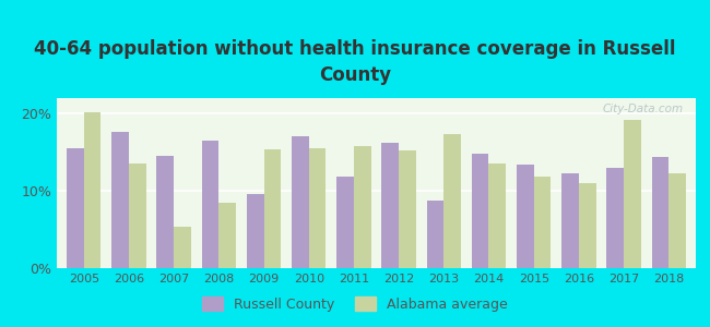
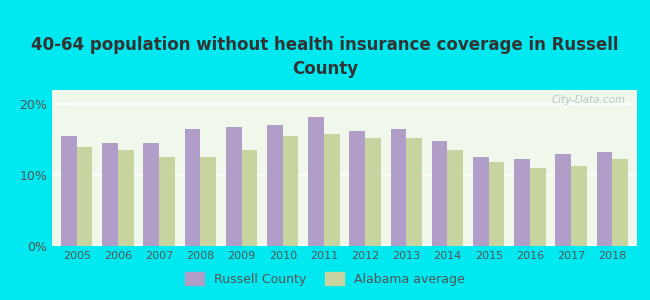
Alabama average/2005: 20.2% -> 14.0%
Russell County/2006: 17.6% -> 14.5%
Alabama average/2007: 5.4% -> 12.5%
Alabama average/2008: 8.4% -> 12.5%
Russell County/2009: 9.6% -> 16.8%
Alabama average/2009: 15.4% -> 13.5%
Russell County/2011: 11.8% -> 18.2%
Russell County/2013: 8.8% -> 16.5%
Alabama average/2013: 17.4% -> 15.2%
Russell County/2015: 13.4% -> 12.5%
Alabama average/2017: 19.2% -> 11.3%
Russell County/2018: 14.4% -> 13.2%
